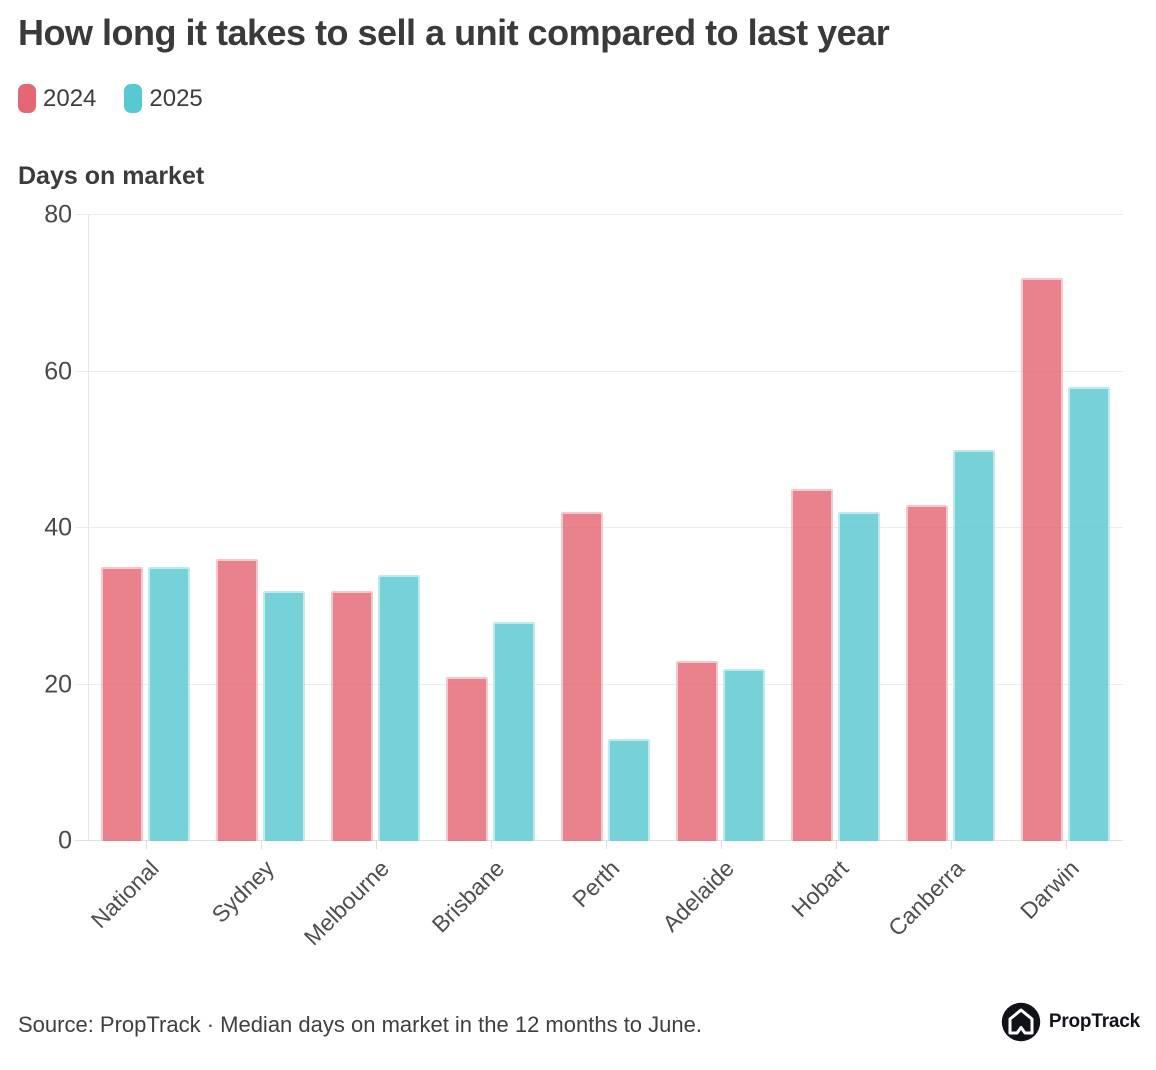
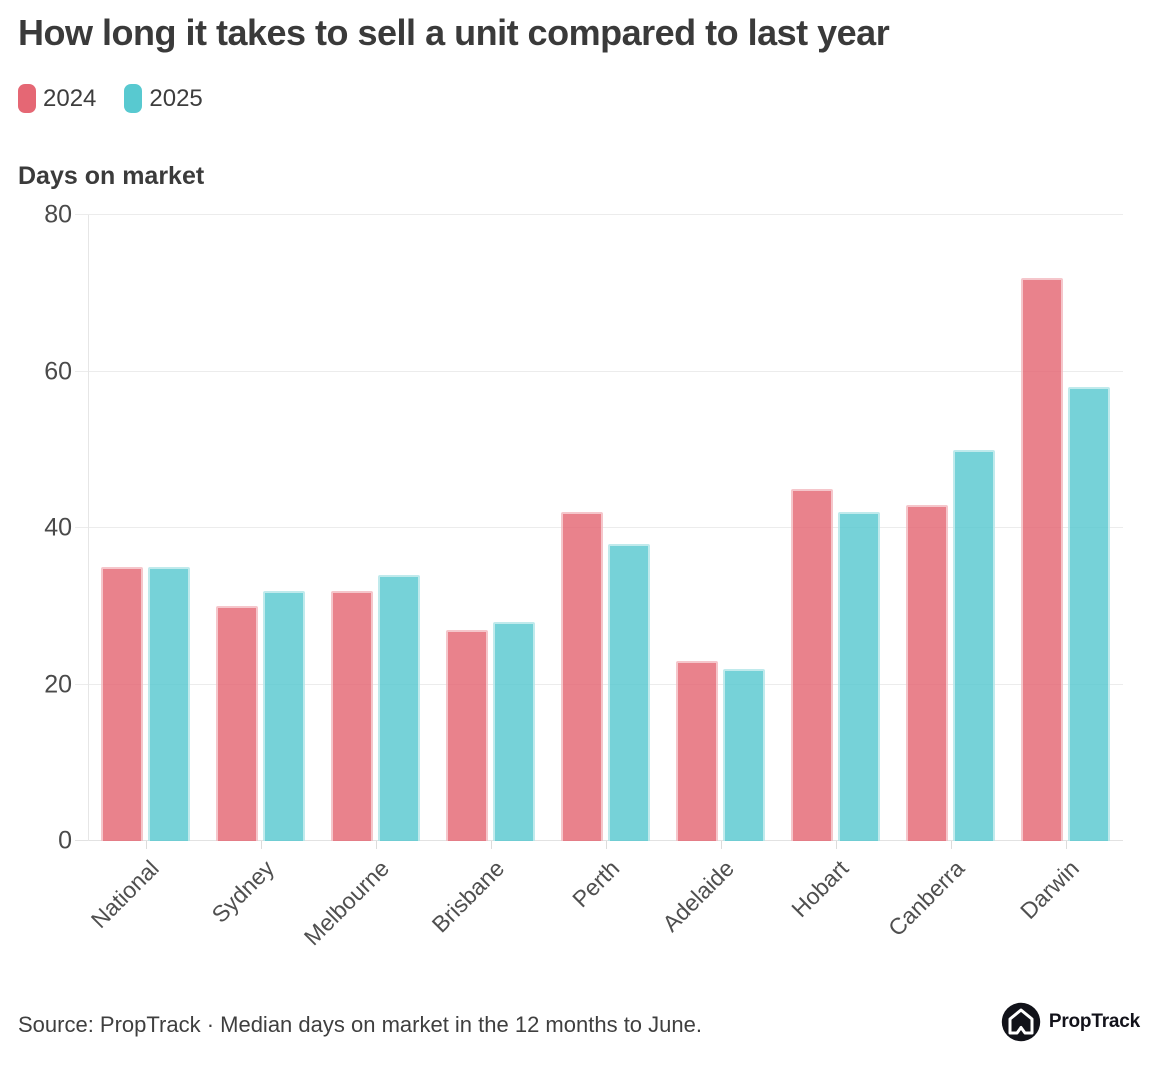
2024/Sydney: 36 -> 30
2024/Brisbane: 21 -> 27
2025/Perth: 13 -> 38
